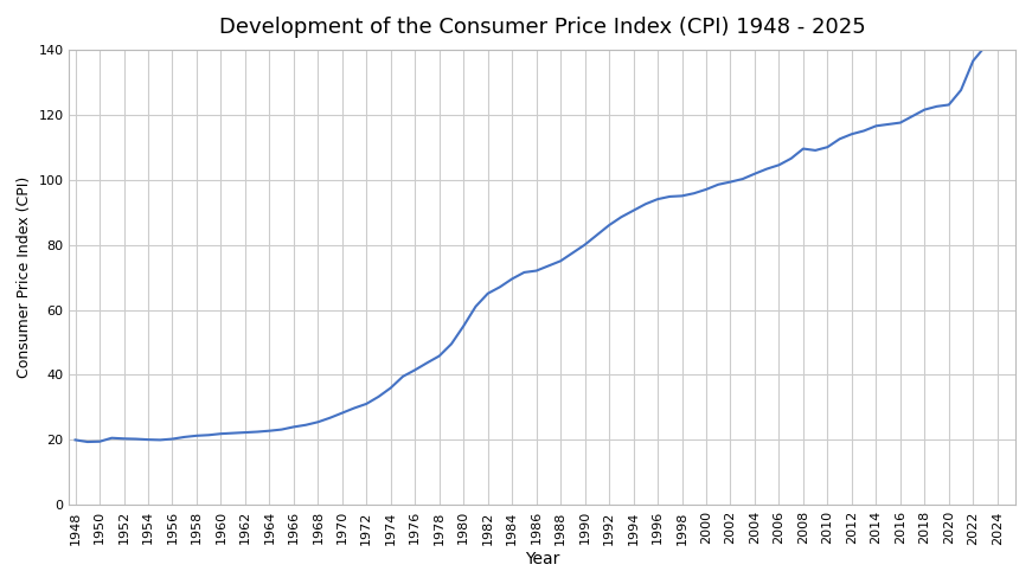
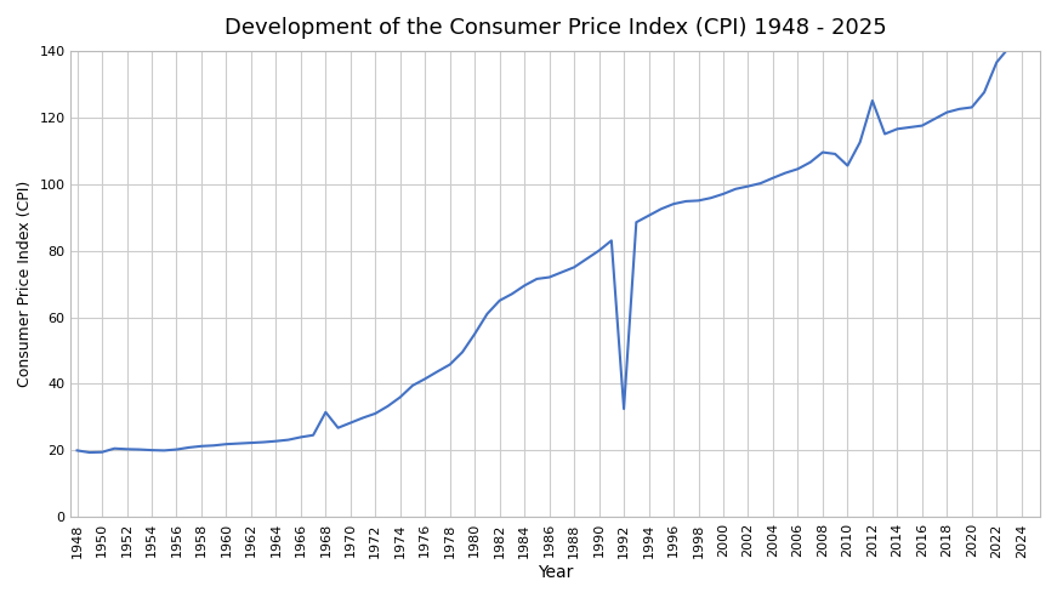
1968: 25.5 -> 31.5
1992: 86.0 -> 32.5
2010: 110.0 -> 105.5
2012: 114.0 -> 125.0
